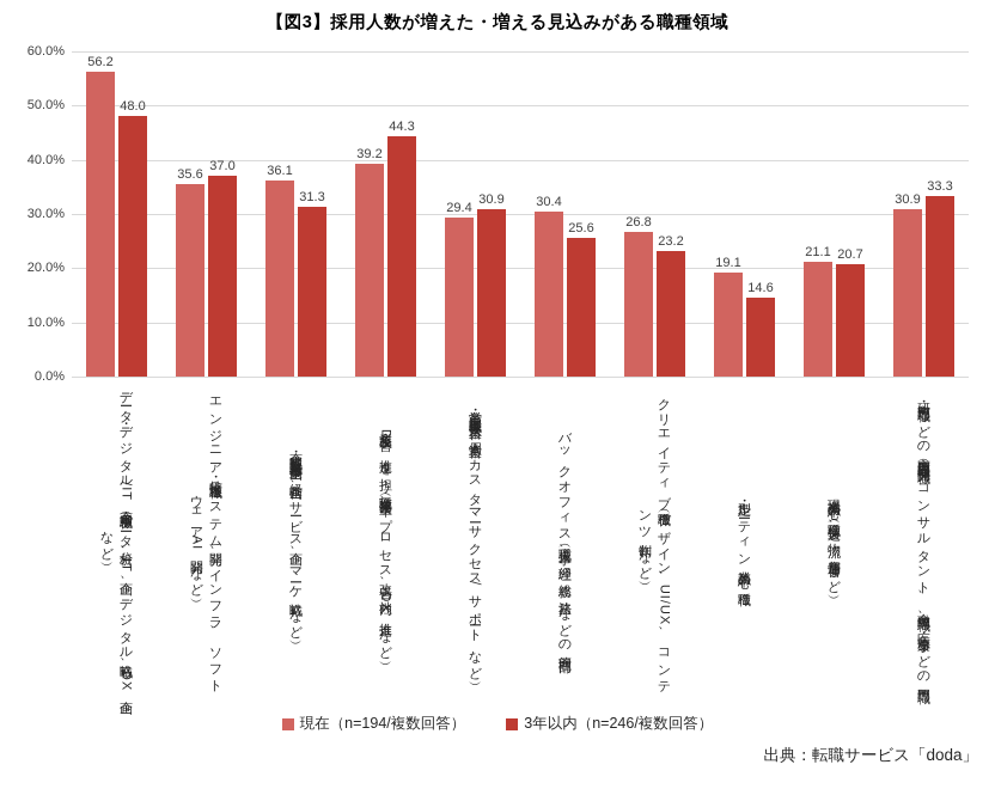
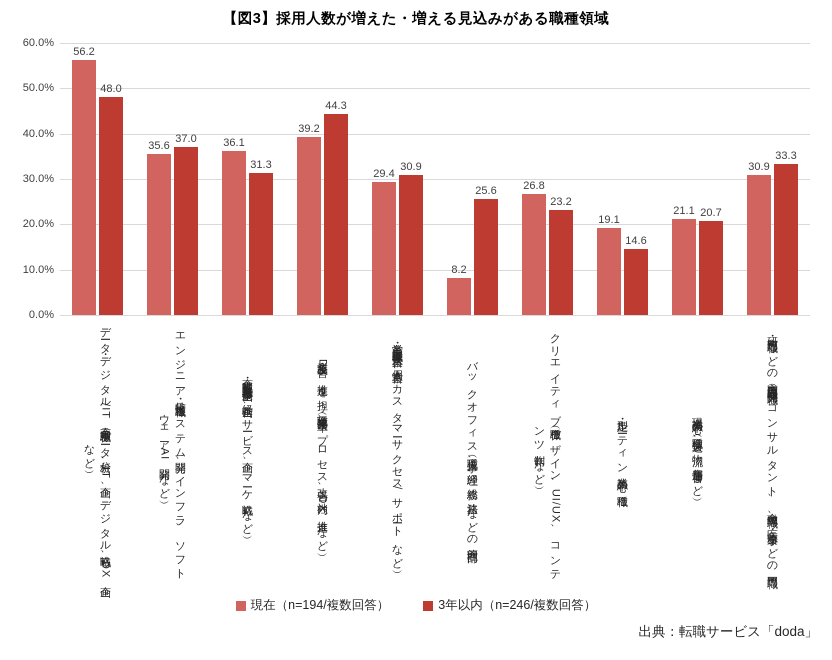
現在（n=194/複数回答）/バックオフィス職種（人事、経理、総務、法務 などの管理部門）: 30.4 -> 8.2
